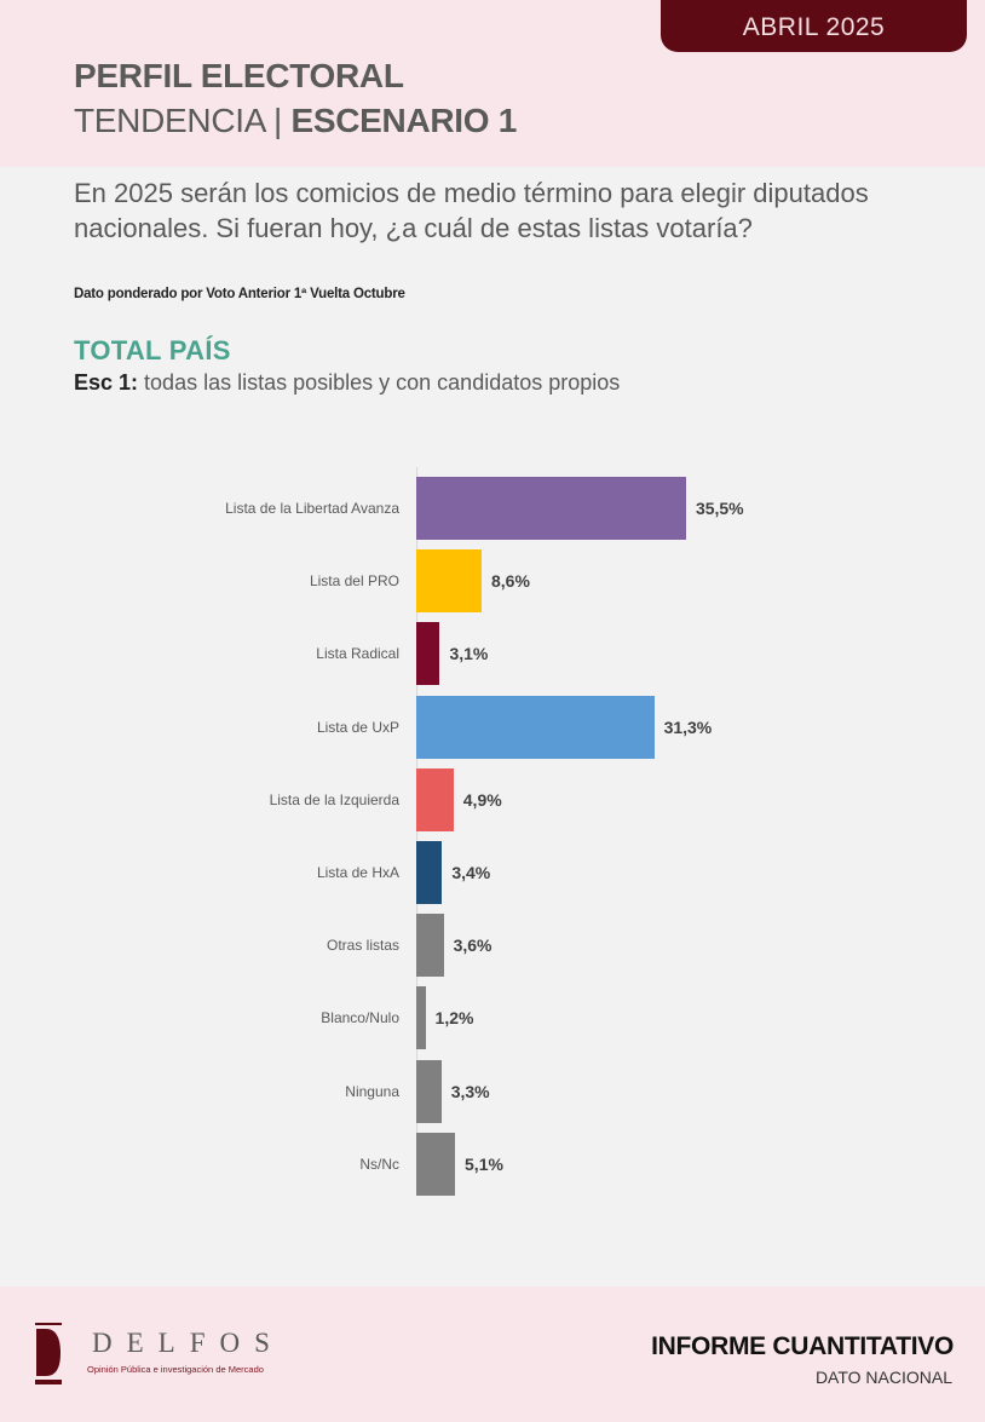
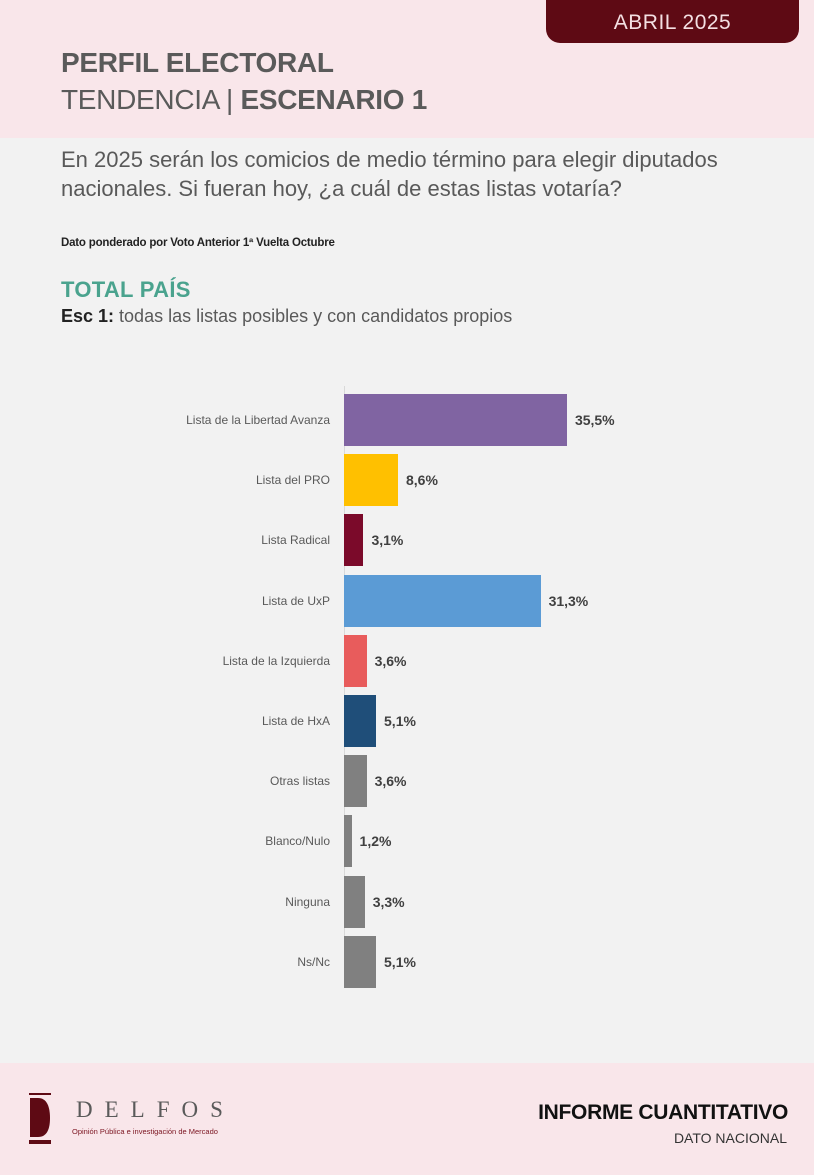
Lista de la Izquierda: 4,9% -> 3,6%
Lista de HxA: 3,4% -> 5,1%
